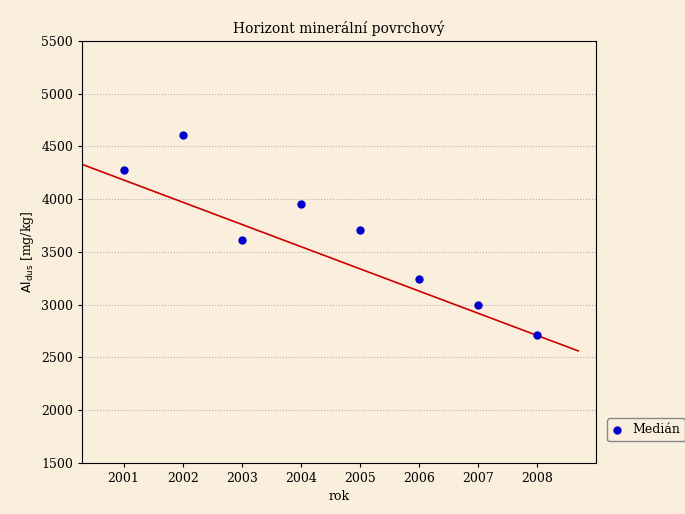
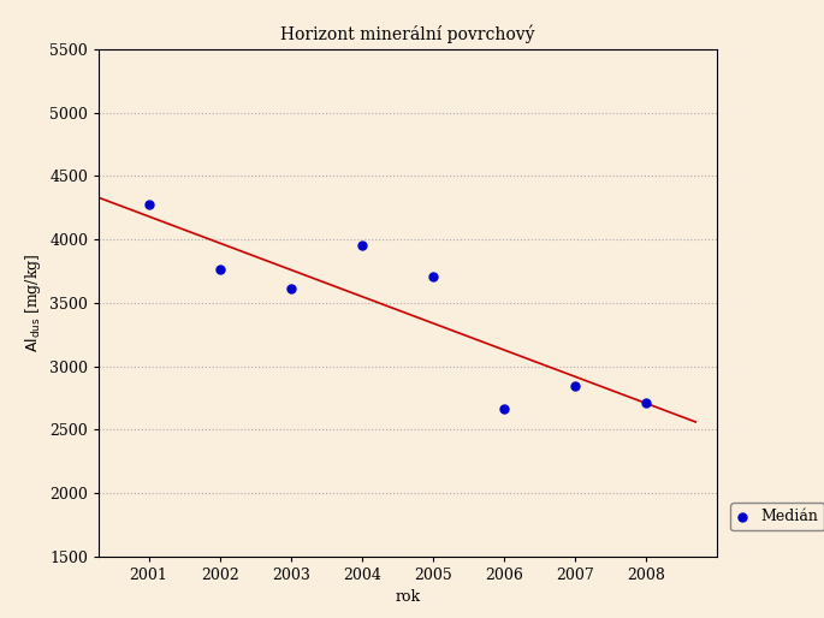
2002: 4610 -> 3760
2006: 3240 -> 2660
2007: 3000 -> 2840
